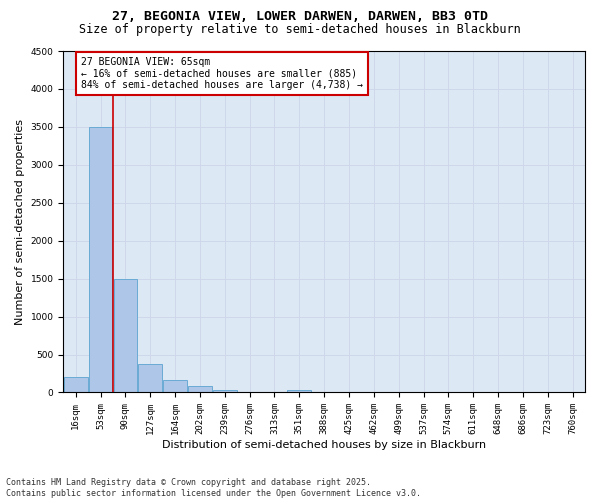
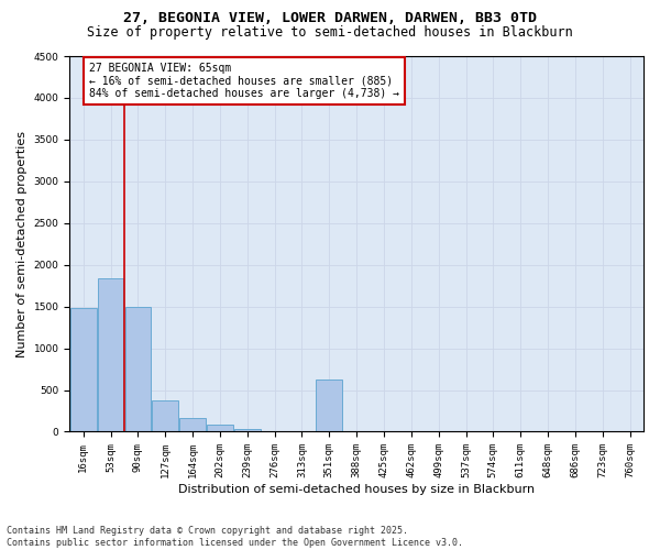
16sqm: 200 -> 1480
53sqm: 3500 -> 1840
351sqm: 30 -> 620
